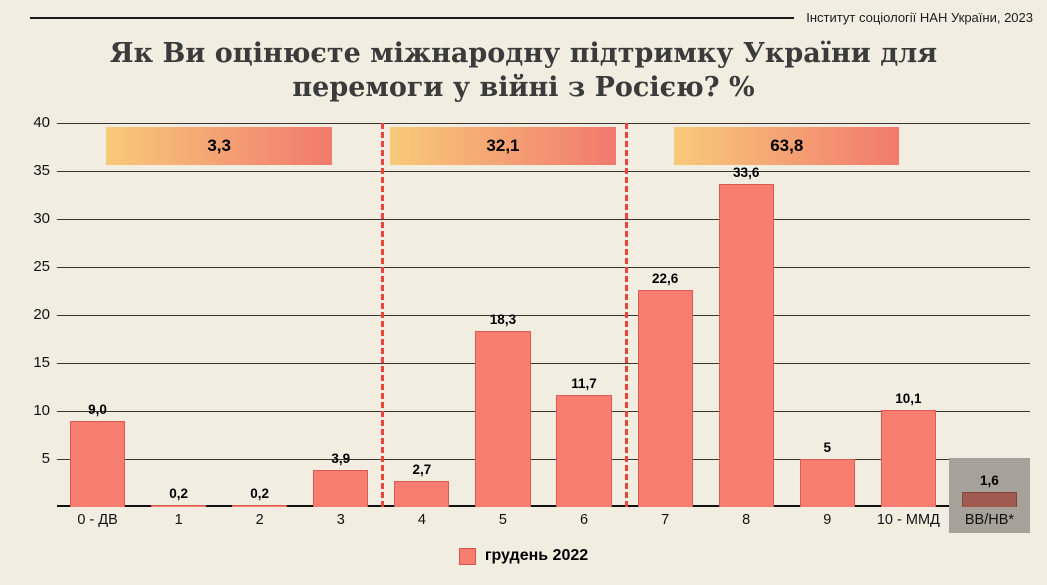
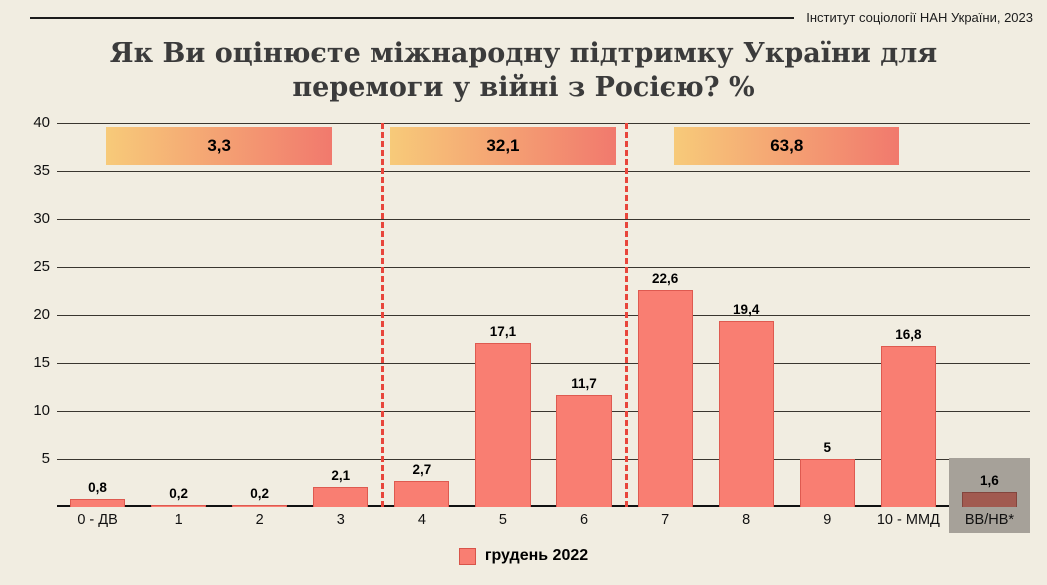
0 - ДВ: 9,0 -> 0,8
3: 3,9 -> 2,1
5: 18,3 -> 17,1
8: 33,6 -> 19,4
10 - ММД: 10,1 -> 16,8
